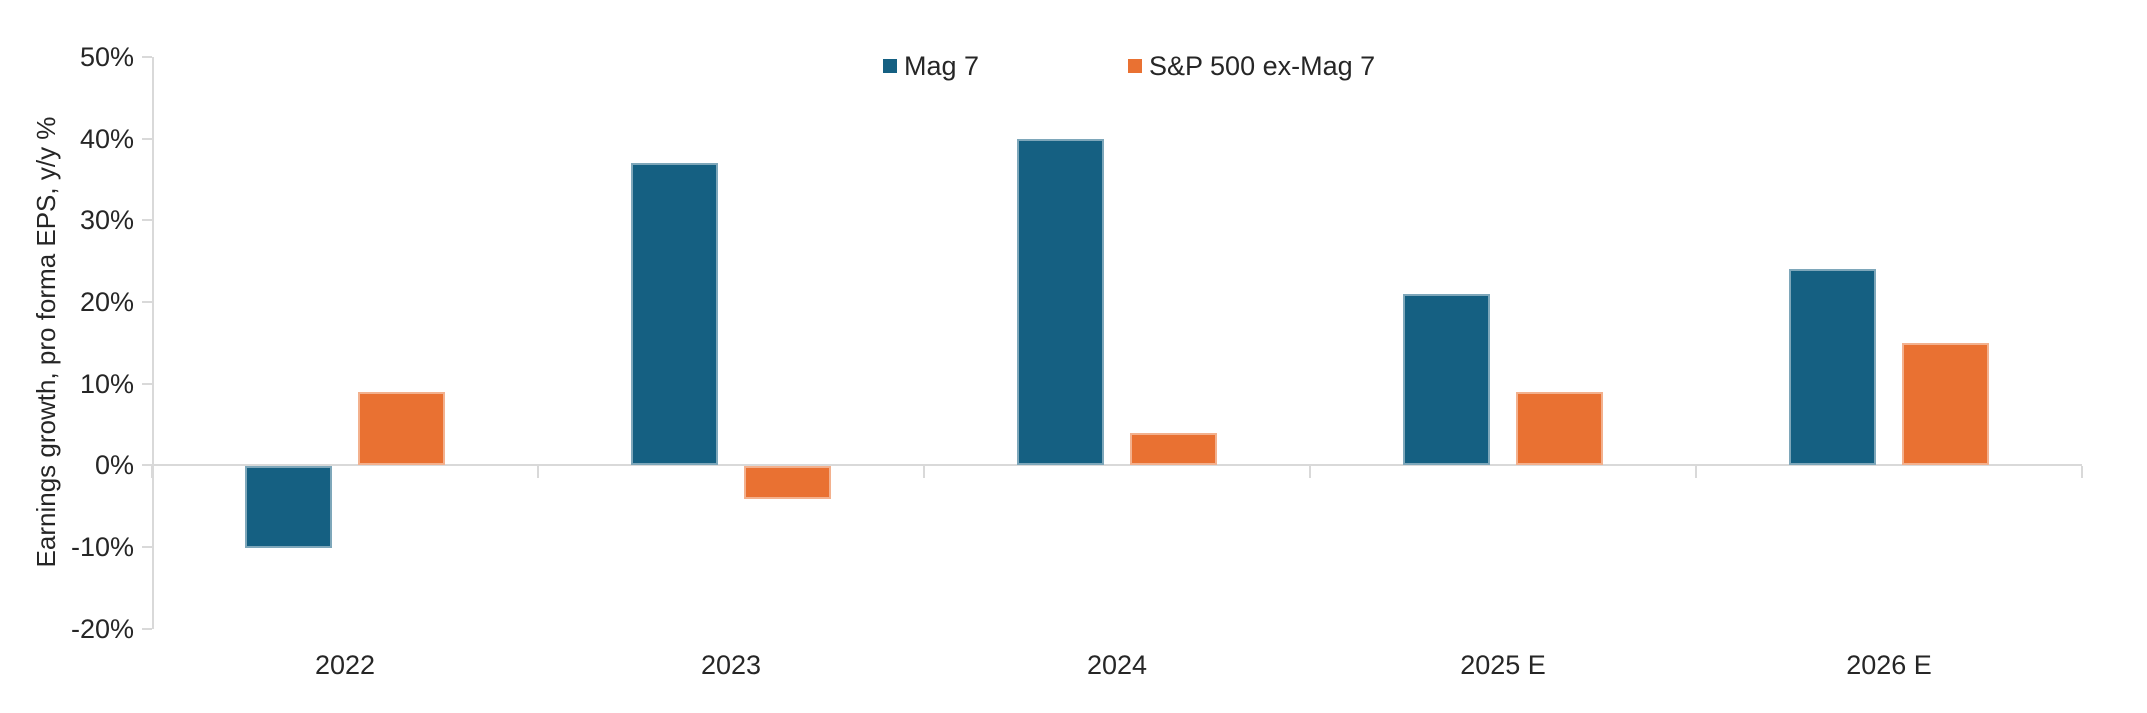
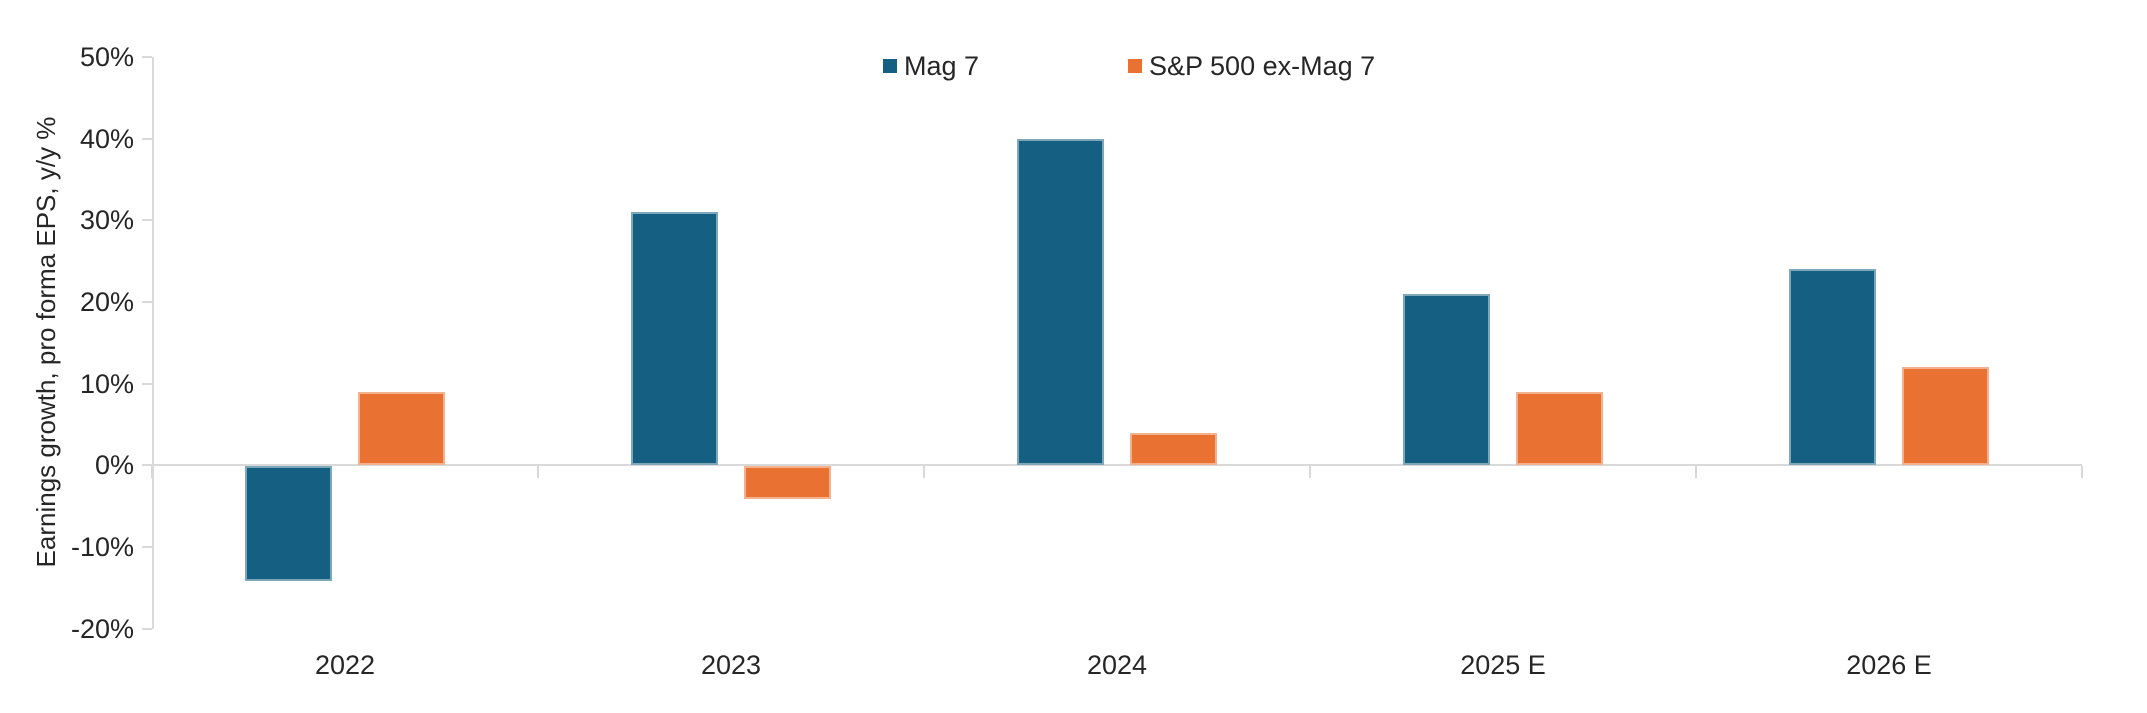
Mag 7/2022: -10% -> -14%
Mag 7/2023: 37% -> 31%
S&P 500 ex-Mag 7/2026 E: 15% -> 12%
